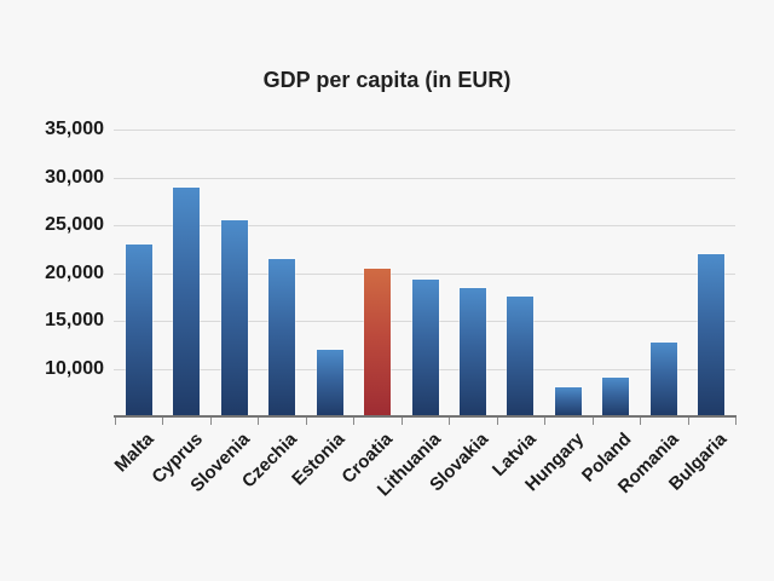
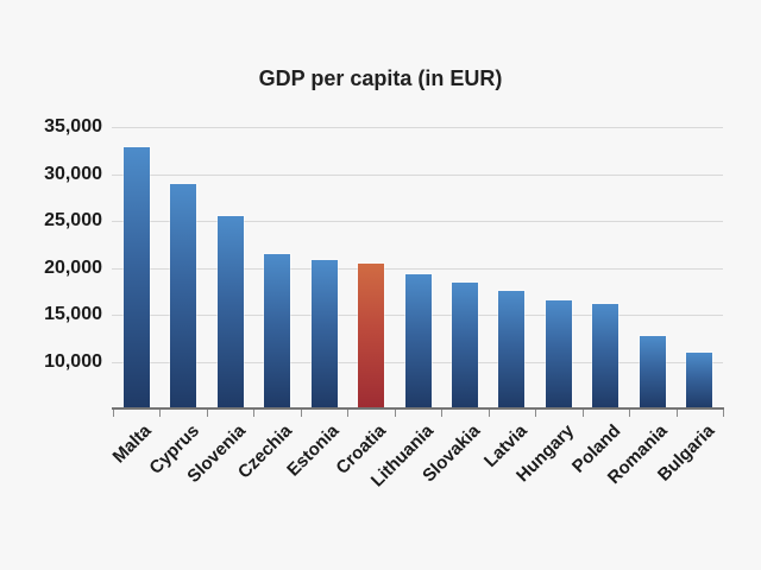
Malta: 23000 -> 33000
Estonia: 12000 -> 21000
Hungary: 8000 -> 16000
Poland: 9000 -> 16000
Bulgaria: 22000 -> 11000
